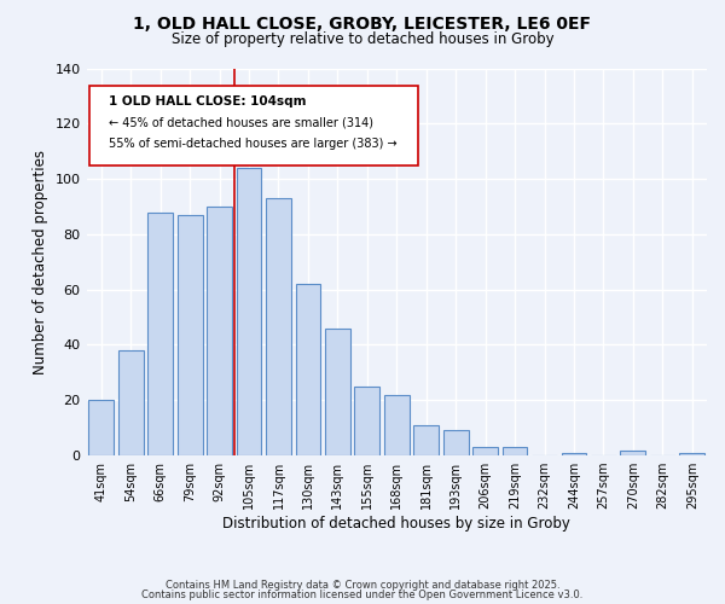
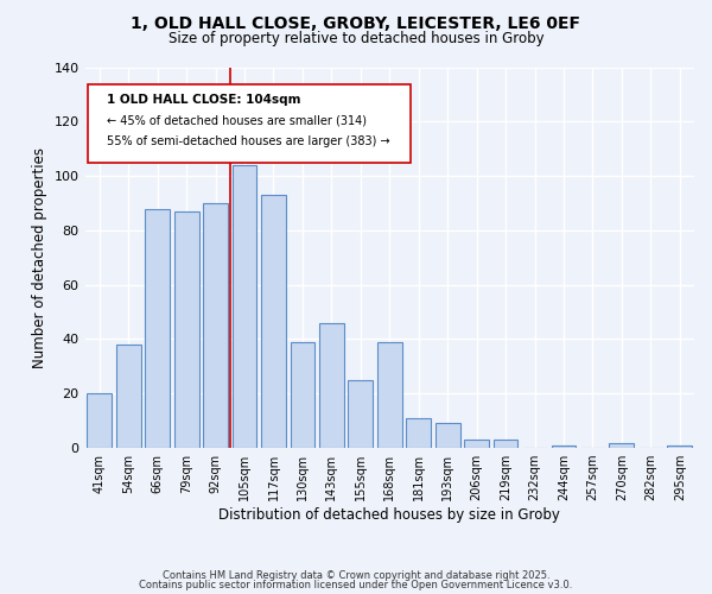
130sqm: 62 -> 39
168sqm: 22 -> 39
